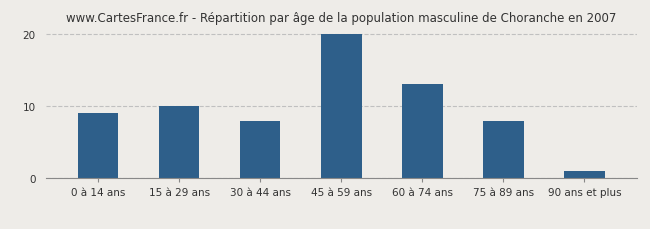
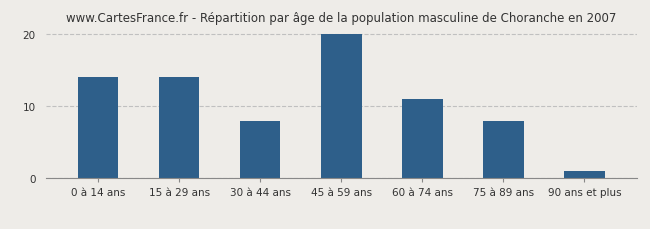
0 à 14 ans: 9 -> 14
15 à 29 ans: 10 -> 14
60 à 74 ans: 13 -> 11
